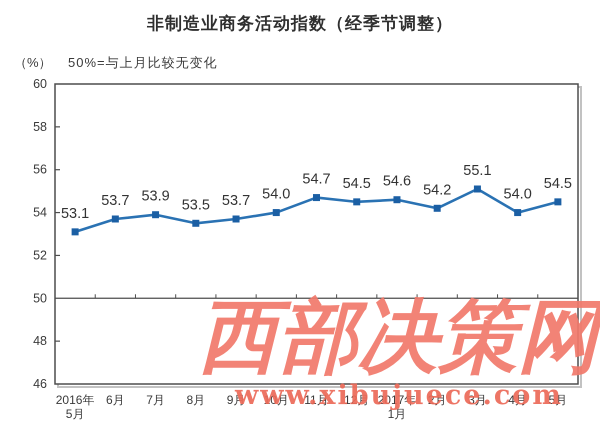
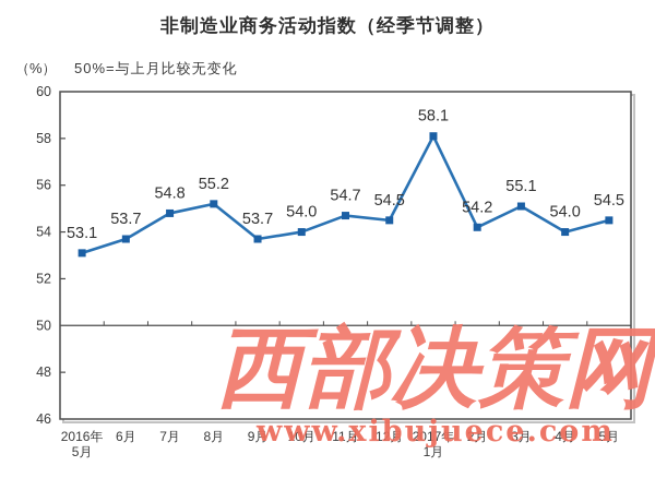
7月: 53.9 -> 54.8
8月: 53.5 -> 55.2
2017年 1月: 54.6 -> 58.1
